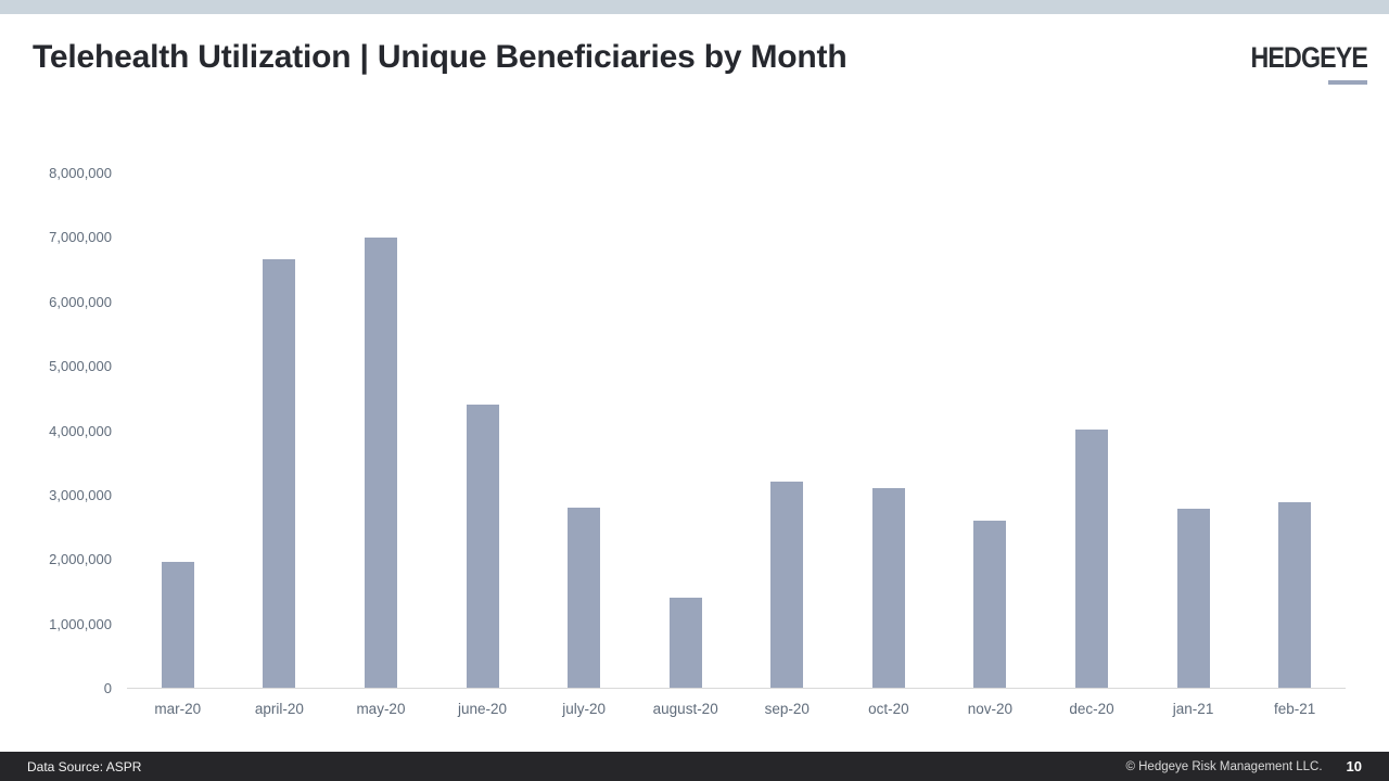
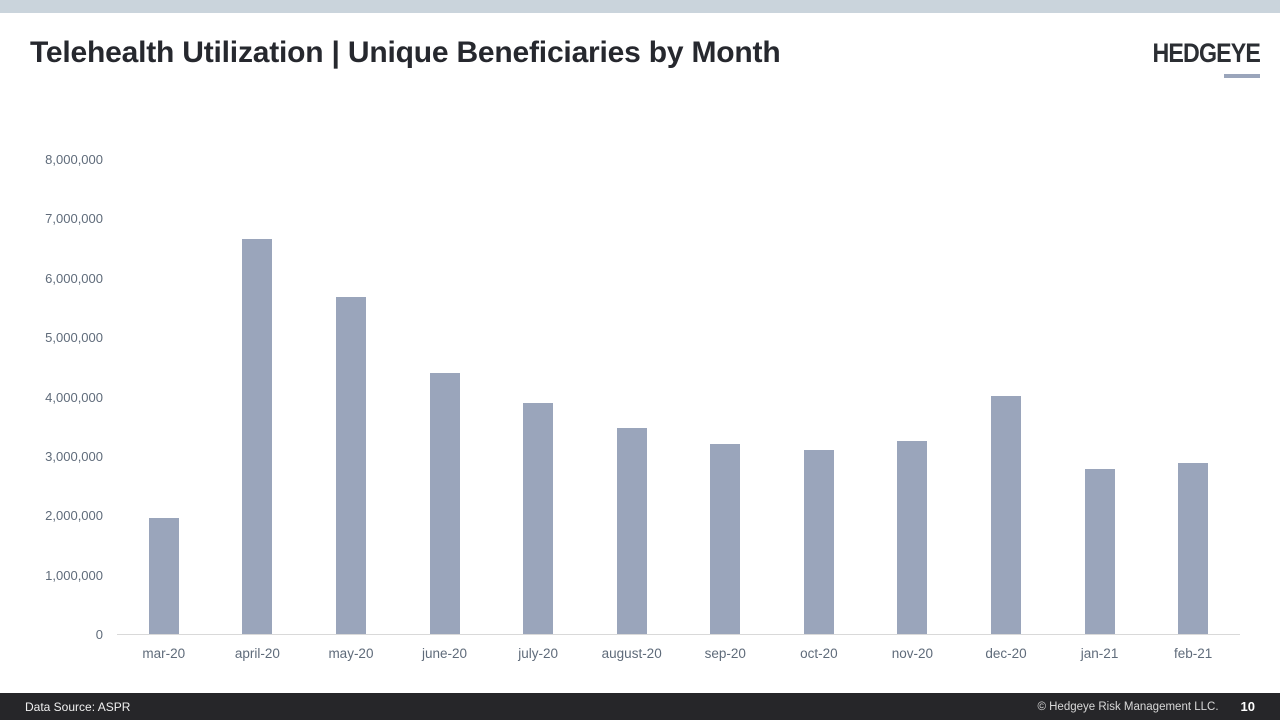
may-20: 7000000 -> 5700000
july-20: 2800000 -> 3900000
august-20: 1400000 -> 3500000
nov-20: 2600000 -> 3200000
